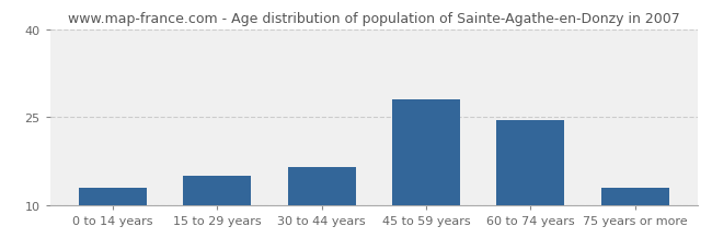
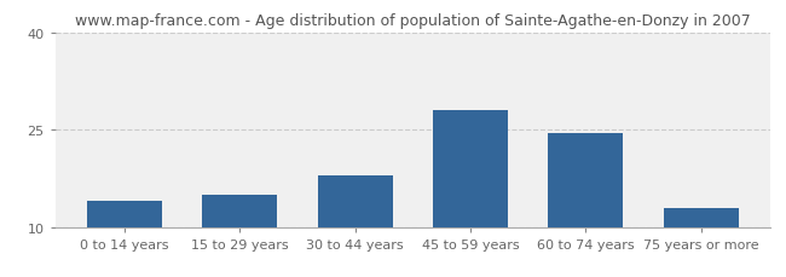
0 to 14 years: 13.0 -> 14.0
30 to 44 years: 16.5 -> 18.0
